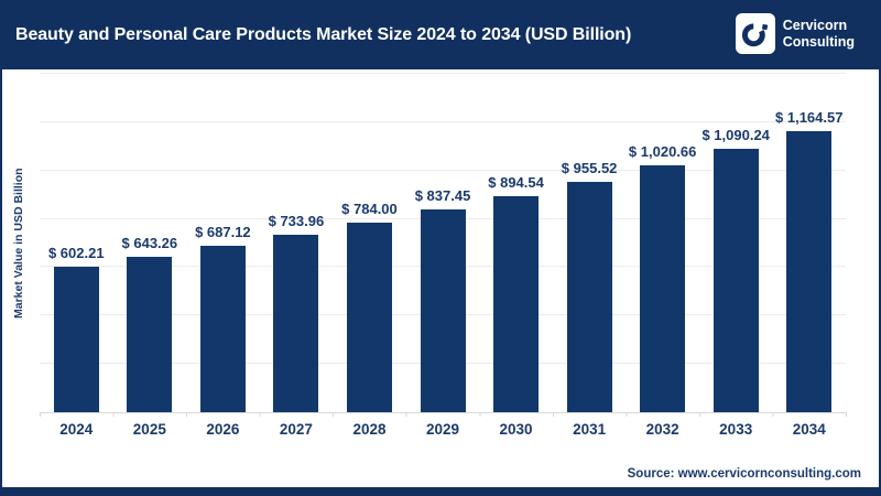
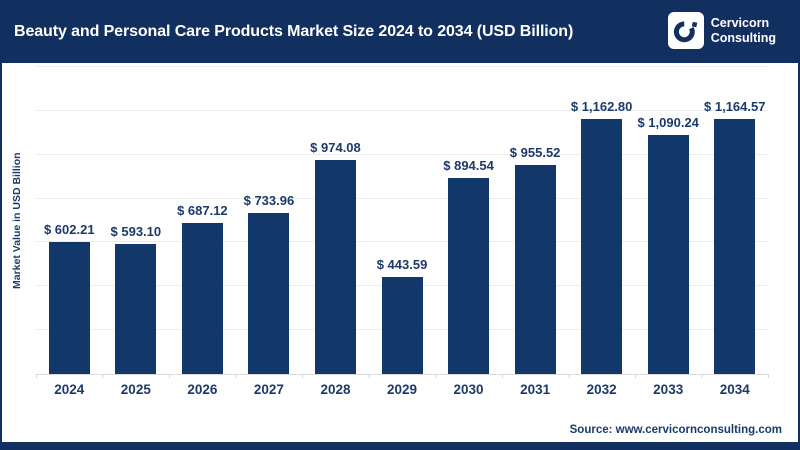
2025: 643.26 -> 593.10
2028: 784.00 -> 974.08
2029: 837.45 -> 443.59
2032: 1,020.66 -> 1,162.80
